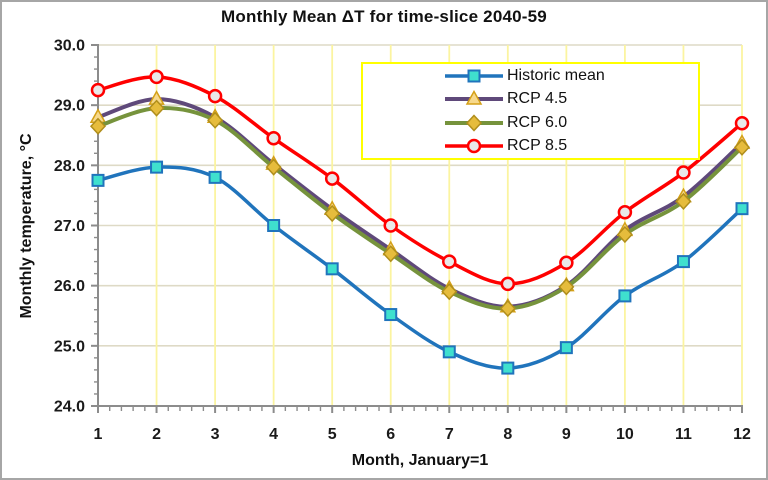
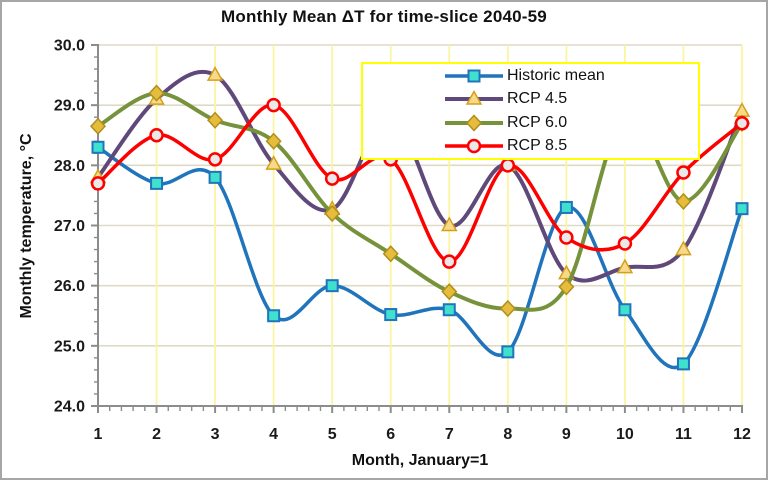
Historic mean/1: 27.8 -> 28.3
RCP 4.5/1: 28.8 -> 27.8
RCP 8.5/1: 29.2 -> 27.7
Historic mean/2: 28.0 -> 27.7
RCP 6.0/2: 28.9 -> 29.2
RCP 8.5/2: 29.5 -> 28.5
RCP 4.5/3: 28.8 -> 29.5
RCP 8.5/3: 29.1 -> 28.1
Historic mean/4: 27.0 -> 25.5
RCP 6.0/4: 28.0 -> 28.4
RCP 8.5/4: 28.4 -> 29.0
Historic mean/5: 26.3 -> 26.0
RCP 4.5/6: 26.6 -> 28.8
RCP 8.5/6: 27.0 -> 28.1
Historic mean/7: 24.9 -> 25.6
RCP 4.5/7: 25.9 -> 27.0
Historic mean/8: 24.6 -> 24.9
RCP 4.5/8: 25.6 -> 28.0
RCP 8.5/8: 26.0 -> 28.0
Historic mean/9: 25.0 -> 27.3
RCP 4.5/9: 26.0 -> 26.2
RCP 8.5/9: 26.4 -> 26.8
Historic mean/10: 25.8 -> 25.6
RCP 4.5/10: 26.9 -> 26.3
RCP 6.0/10: 26.9 -> 28.8
RCP 8.5/10: 27.2 -> 26.7
Historic mean/11: 26.4 -> 24.7
RCP 4.5/11: 27.5 -> 26.6
RCP 4.5/12: 28.4 -> 28.9
RCP 6.0/12: 28.3 -> 28.7
